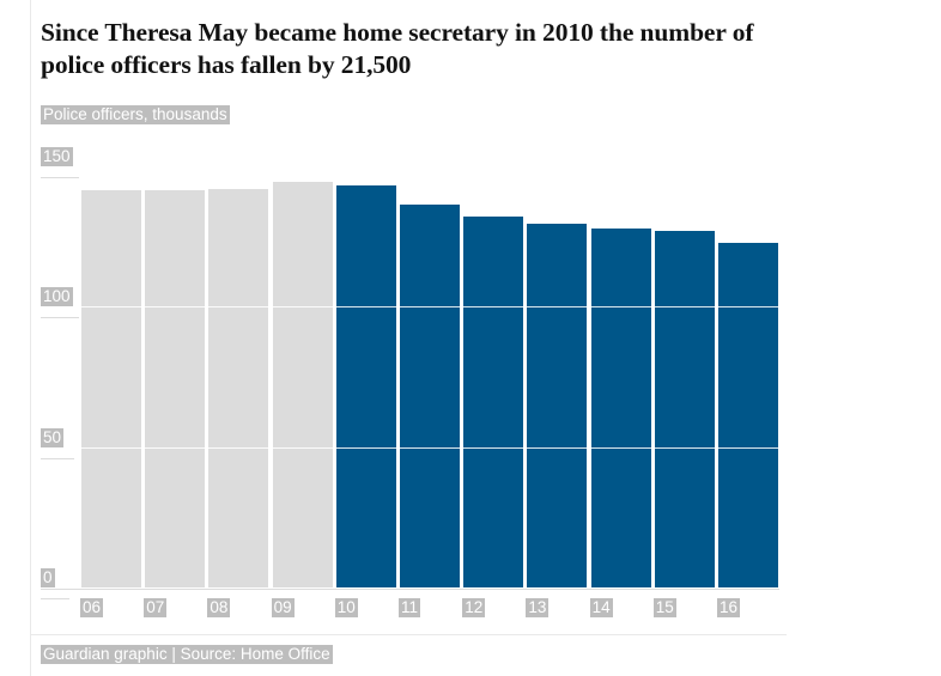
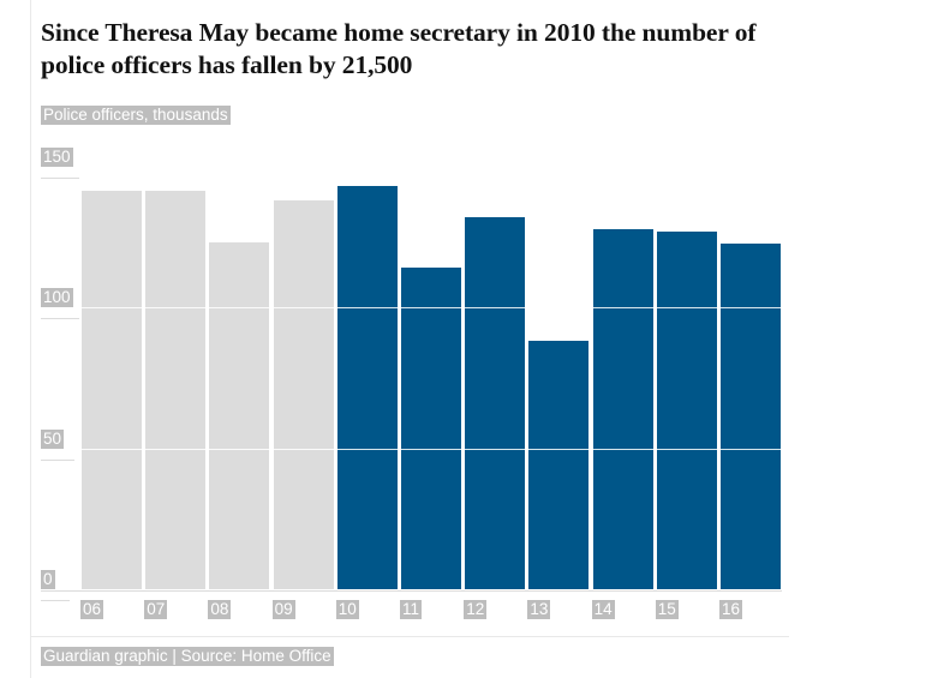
08: 142 -> 123
09: 144 -> 138
11: 136 -> 114
13: 130 -> 88
